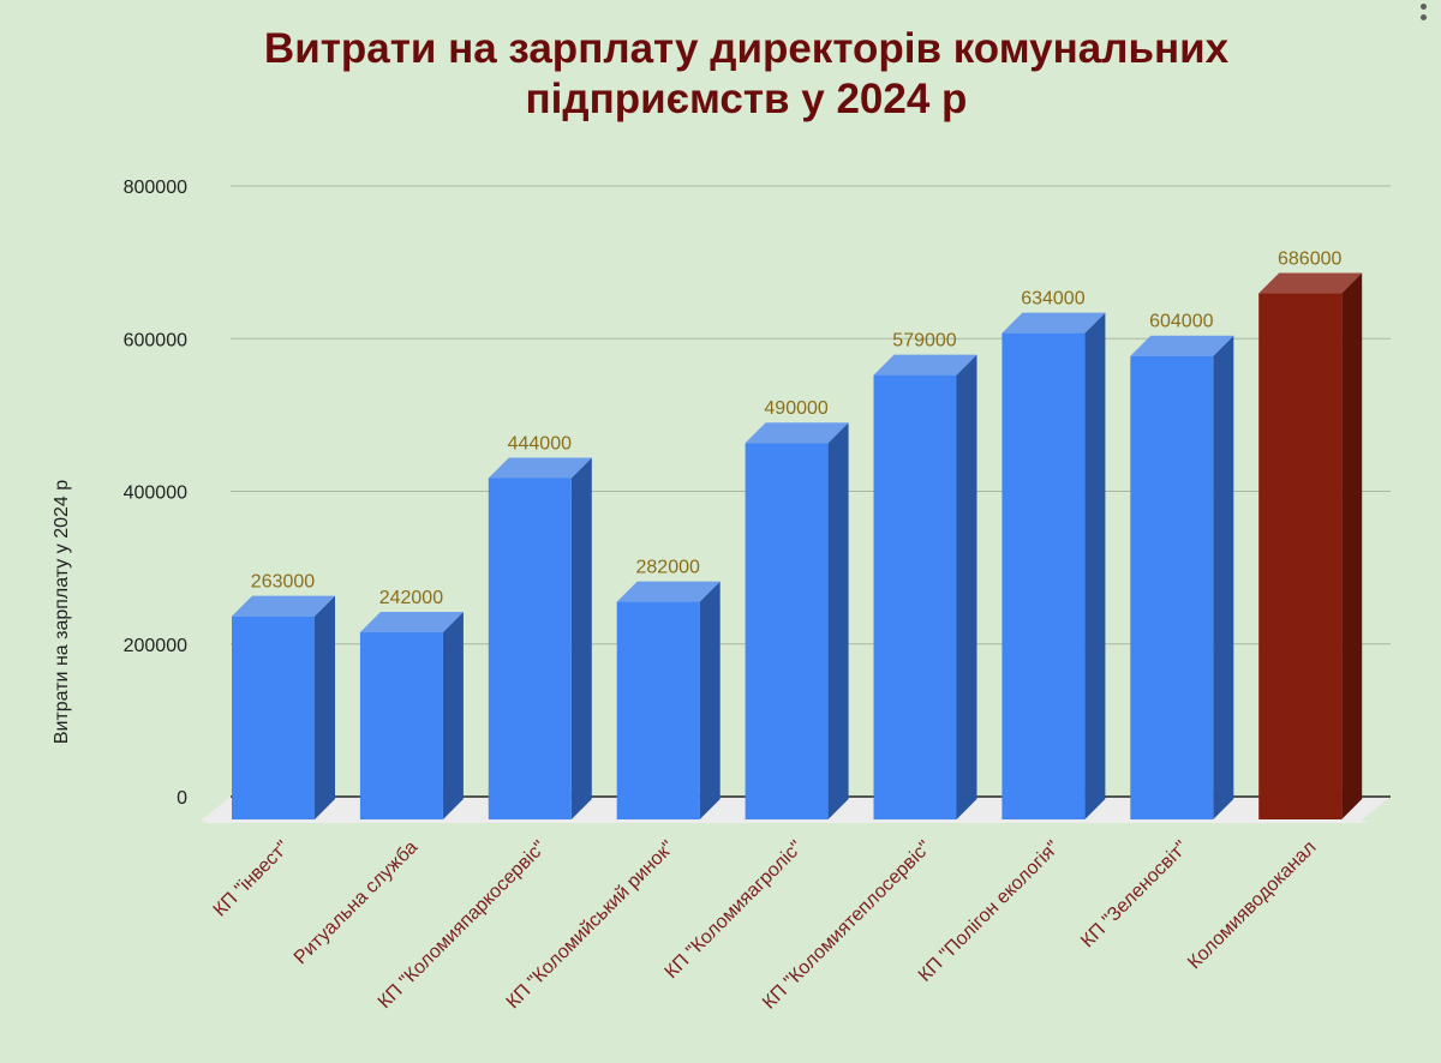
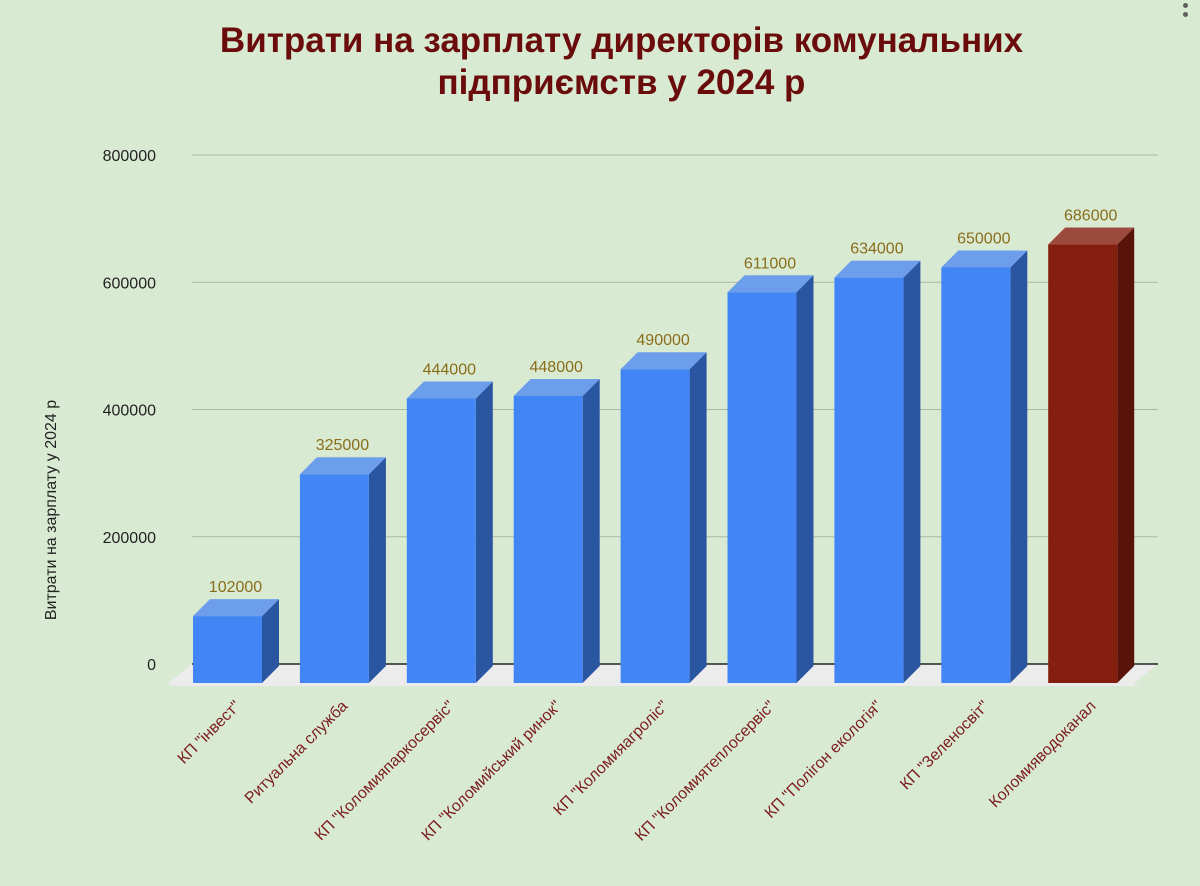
КП "інвест": 263000 -> 102000
Ритуальна служба: 242000 -> 325000
КП "Коломийський ринок": 282000 -> 448000
КП "Коломиятеплосервіс": 579000 -> 611000
КП "Зеленосвіт": 604000 -> 650000
